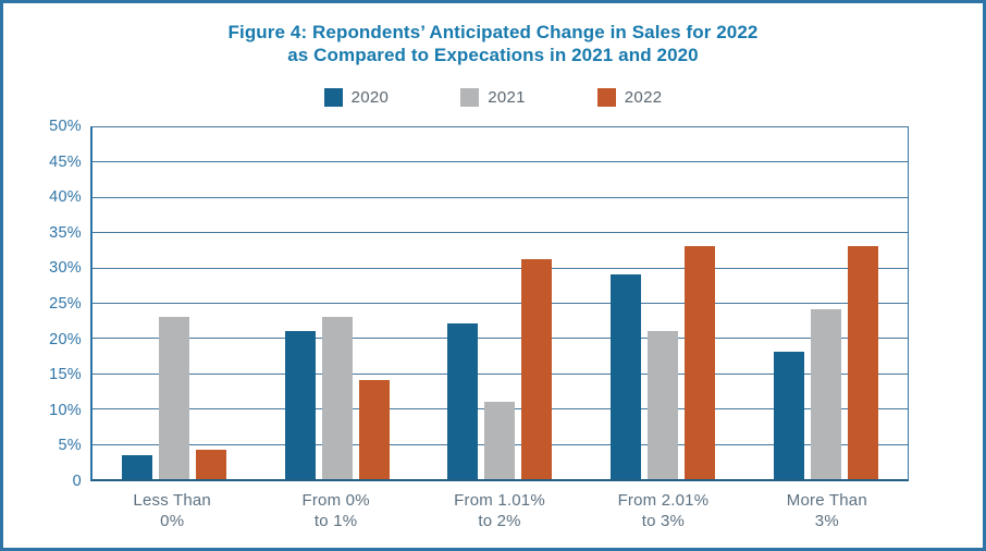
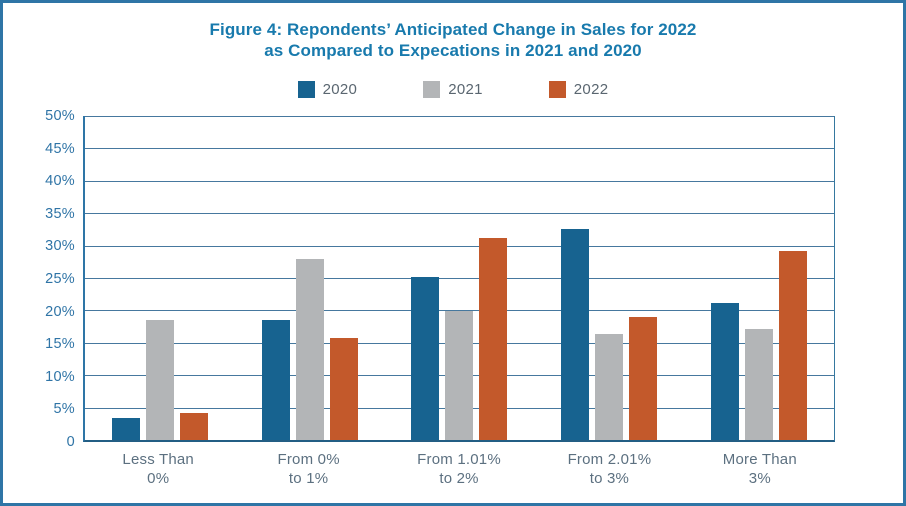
2021/Less Than 0%: 23% -> 18%
2020/From 0% to 1%: 21% -> 18%
2021/From 0% to 1%: 23% -> 28%
2022/From 0% to 1%: 14% -> 16%
2020/From 1.01% to 2%: 22% -> 25%
2021/From 1.01% to 2%: 11% -> 20%
2020/From 2.01% to 3%: 29% -> 33%
2021/From 2.01% to 3%: 21% -> 16%
2022/From 2.01% to 3%: 33% -> 19%
2020/More Than 3%: 18% -> 21%
2021/More Than 3%: 24% -> 17%
2022/More Than 3%: 33% -> 29%
